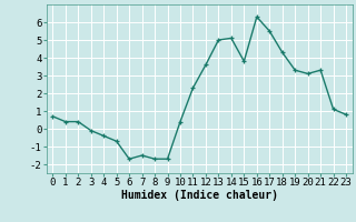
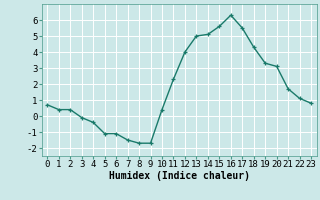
5: -0.7 -> -1.1
6: -1.7 -> -1.1
12: 3.6 -> 4.0
15: 3.8 -> 5.6
21: 3.3 -> 1.7
